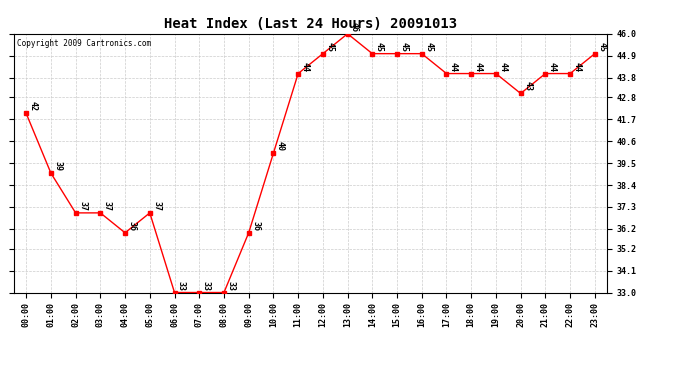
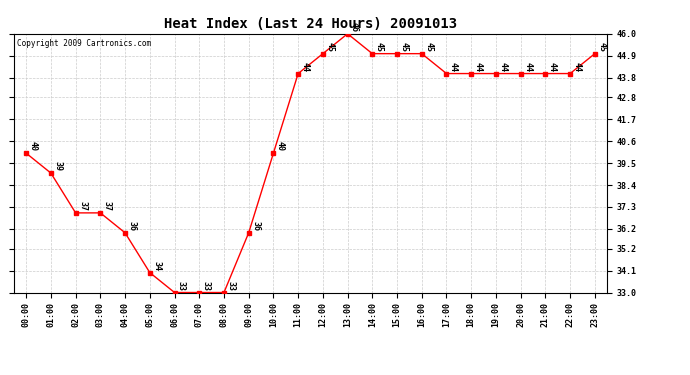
00:00: 42 -> 40
05:00: 37 -> 34
20:00: 43 -> 44
